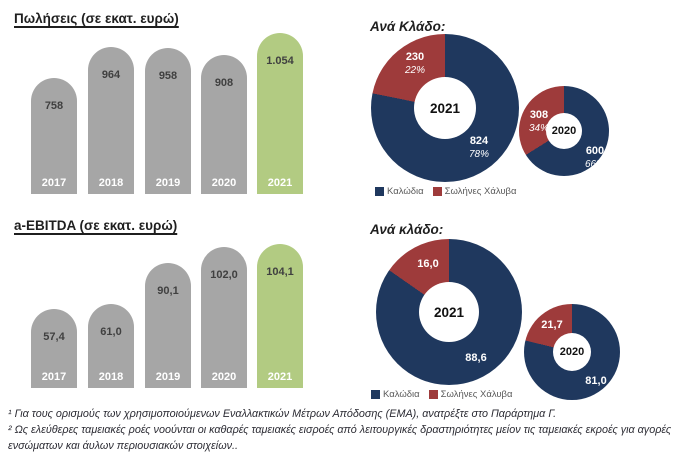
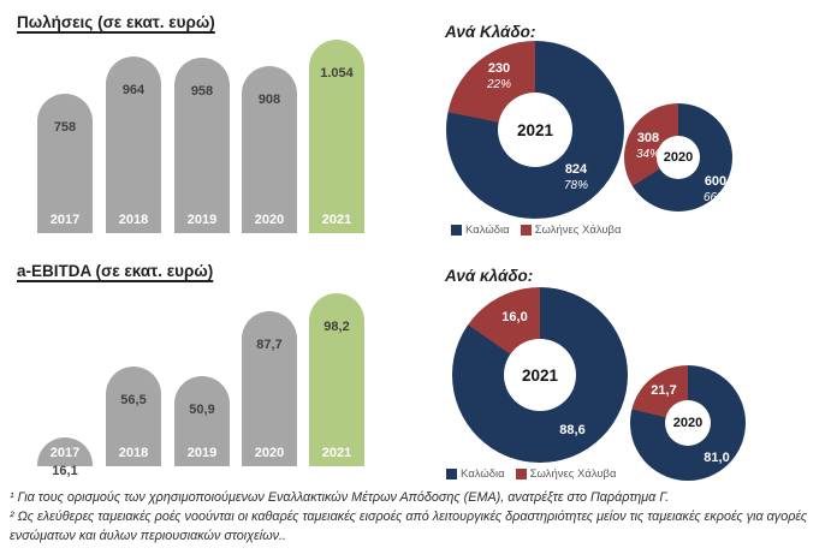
a-EBITDA (σε εκατ. ευρώ)/2017: 57,4 -> 16,1
a-EBITDA (σε εκατ. ευρώ)/2018: 61,0 -> 56,5
a-EBITDA (σε εκατ. ευρώ)/2019: 90,1 -> 50,9
a-EBITDA (σε εκατ. ευρώ)/2020: 102,0 -> 87,7
a-EBITDA (σε εκατ. ευρώ)/2021: 104,1 -> 98,2
